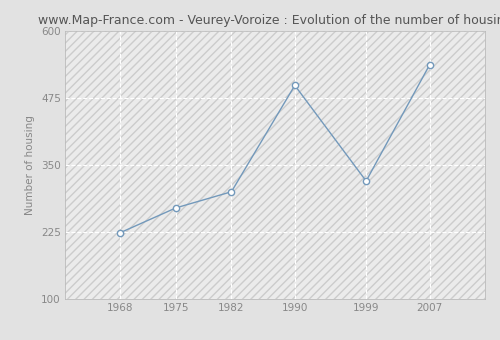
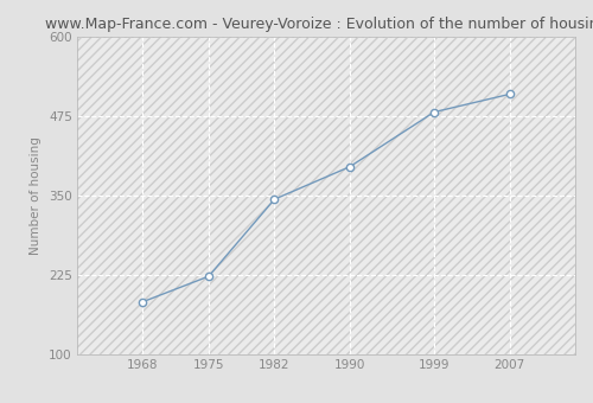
1968: 224 -> 183
1975: 270 -> 223
1982: 300 -> 344
1990: 498 -> 395
1999: 320 -> 481
2007: 536 -> 509
